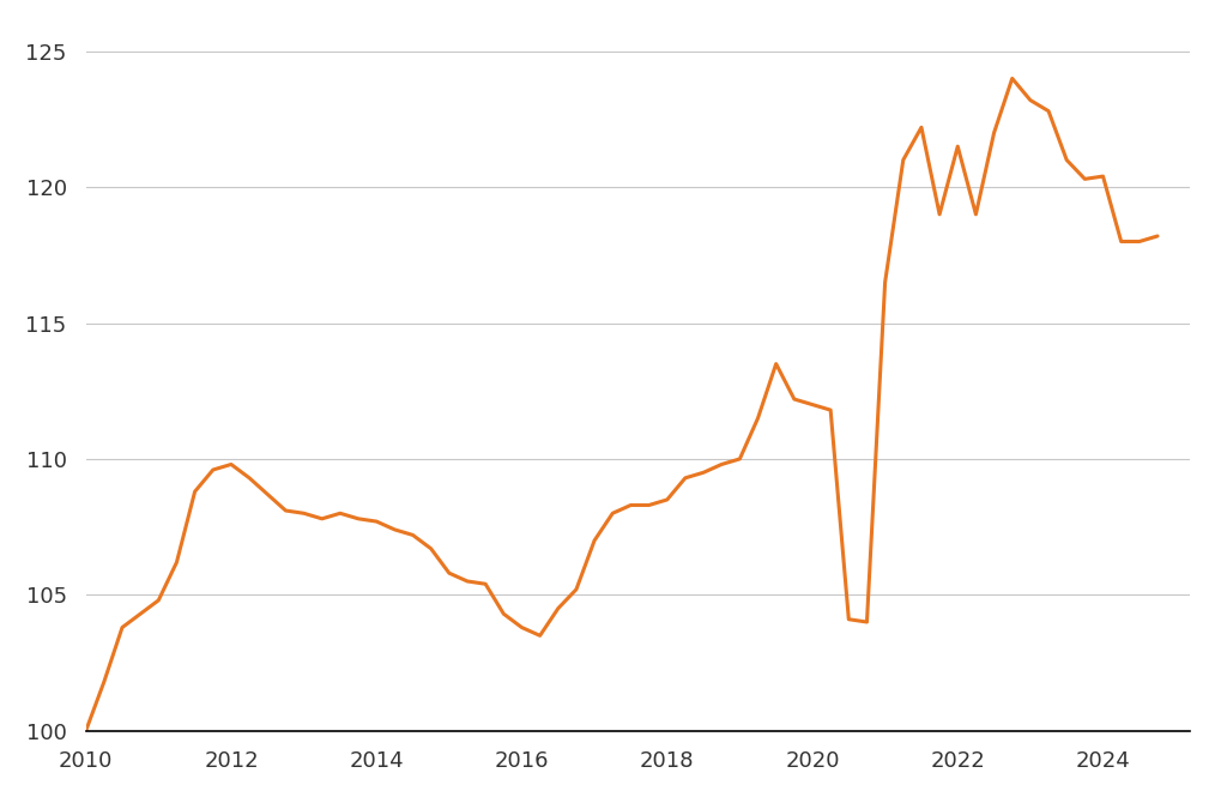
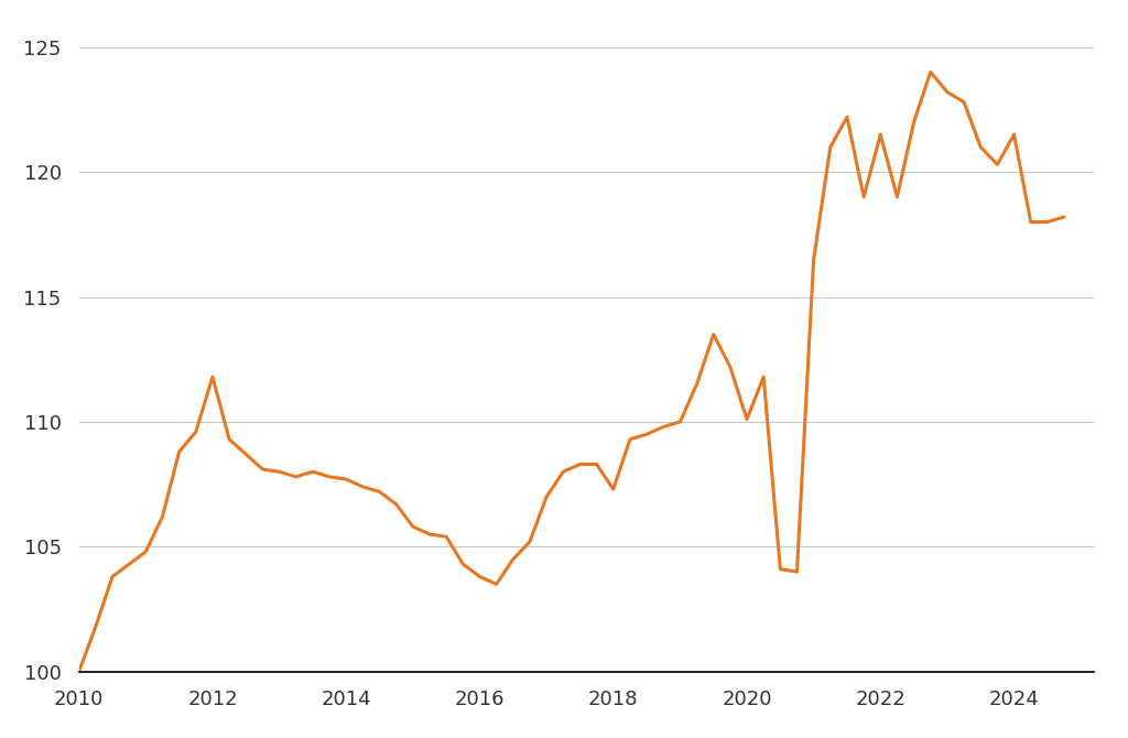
2012: 109.8 -> 111.8
2018: 108.5 -> 107.3
2020: 112.0 -> 110.1
2024: 120.4 -> 121.5
